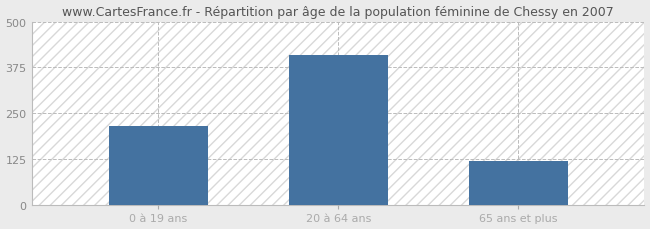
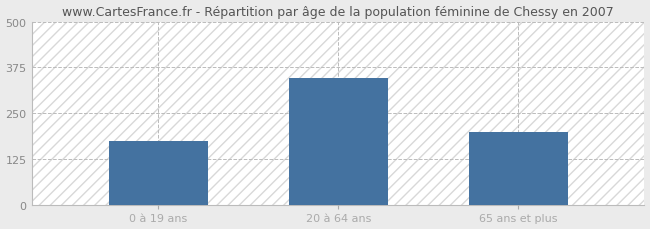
0 à 19 ans: 215 -> 175
20 à 64 ans: 410 -> 345
65 ans et plus: 120 -> 200
